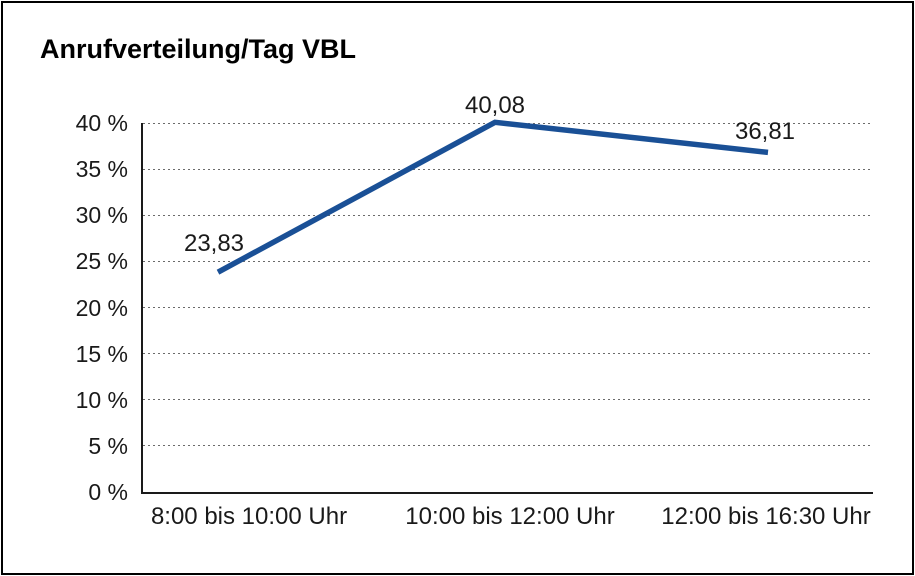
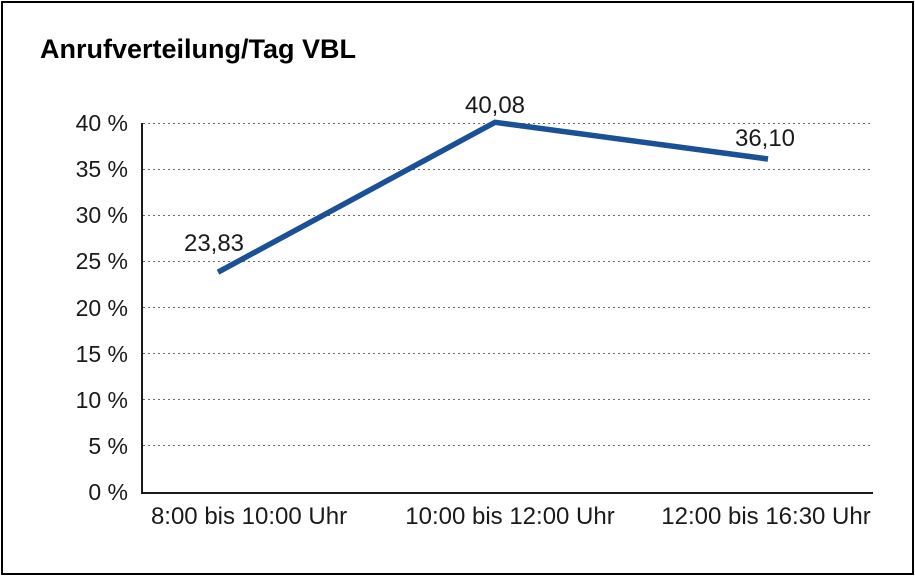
12:00 bis 16:30 Uhr: 36,81 -> 36,10
